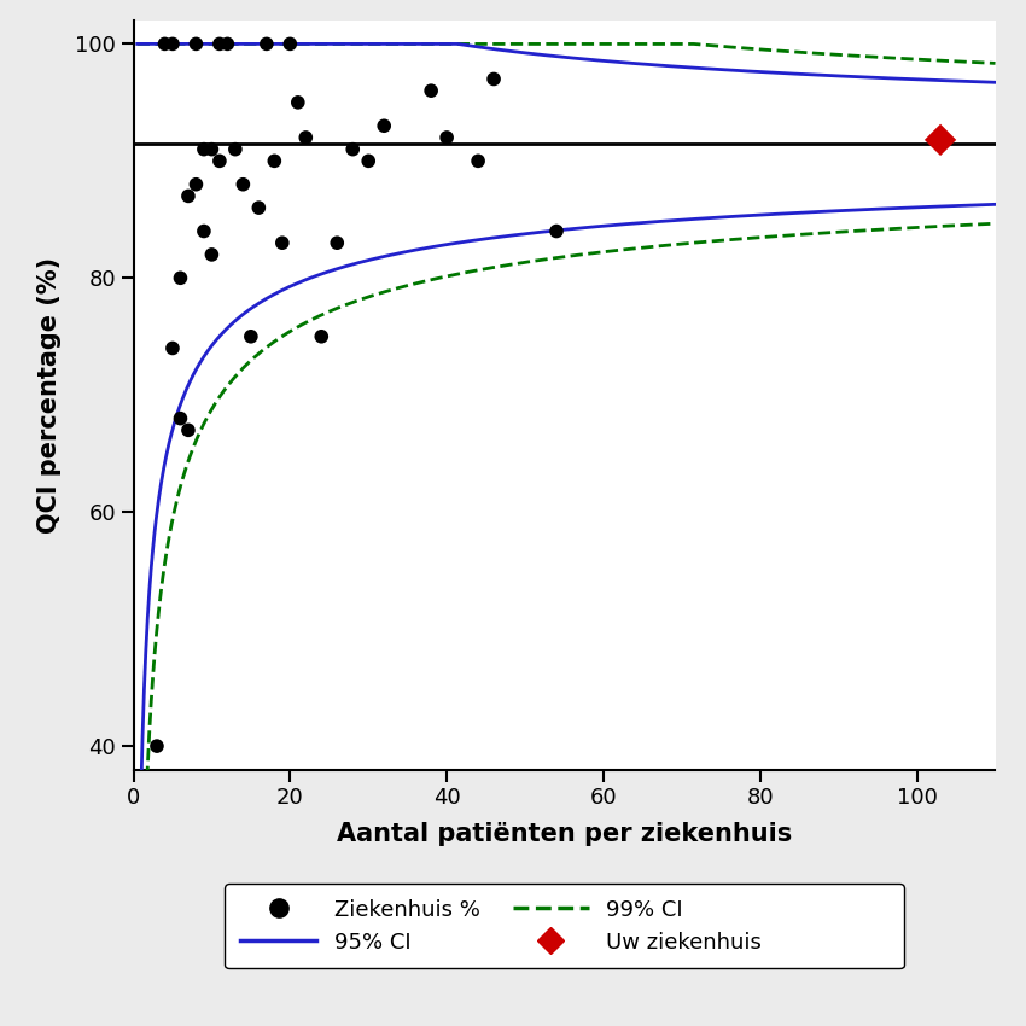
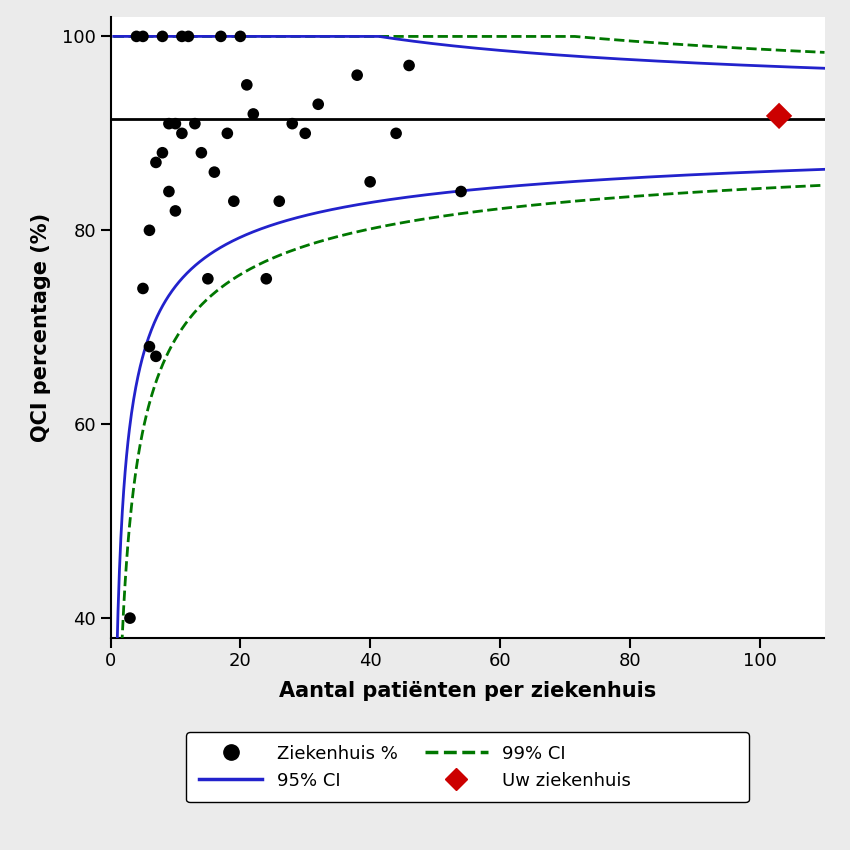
Ziekenhuis %/40: 92 -> 85
